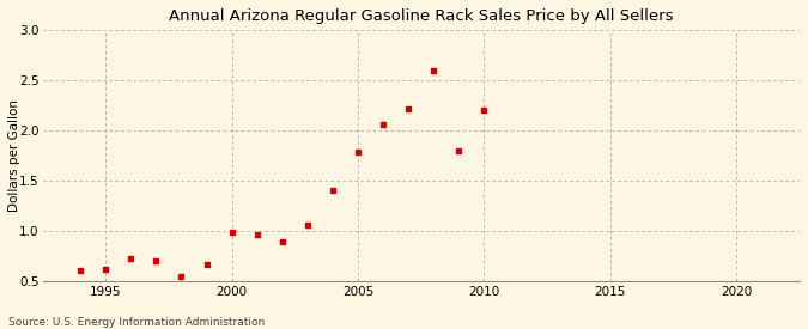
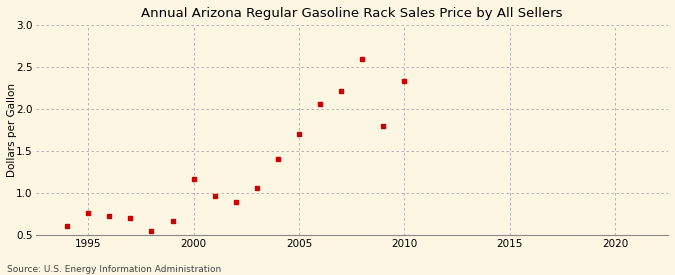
1995: 0.61 -> 0.76
2000: 0.98 -> 1.16
2005: 1.78 -> 1.70
2010: 2.20 -> 2.34
